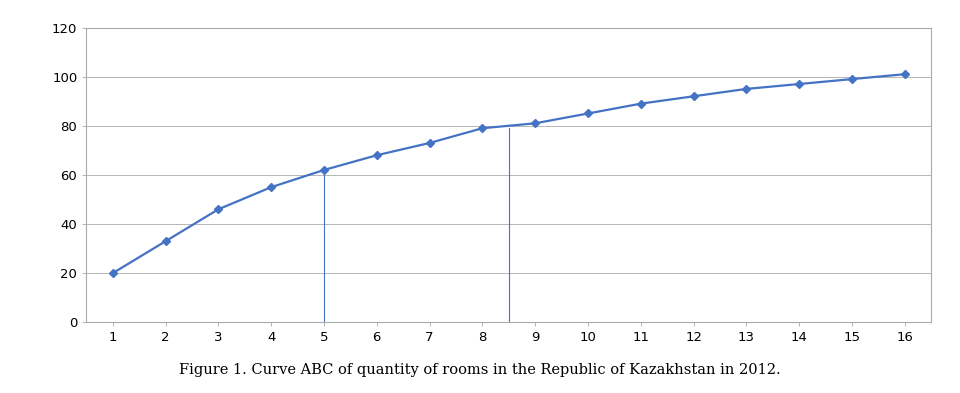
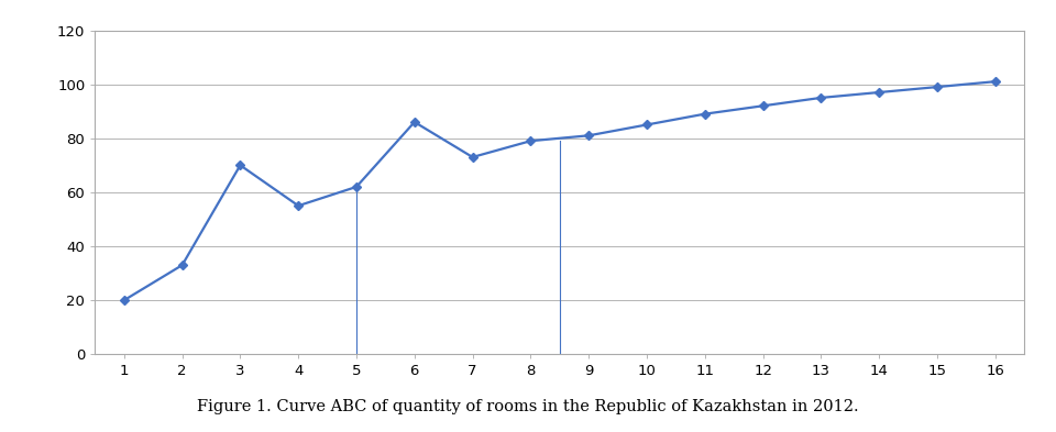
3: 46 -> 70
6: 68 -> 86
